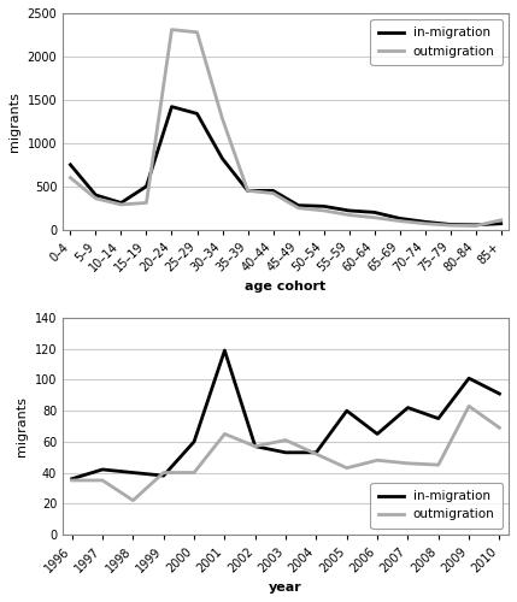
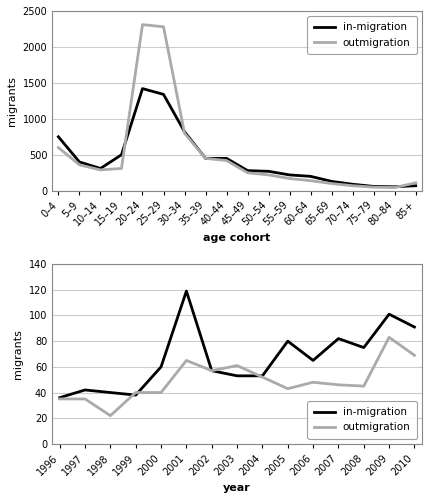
outmigration/30–34: 1280 -> 800
